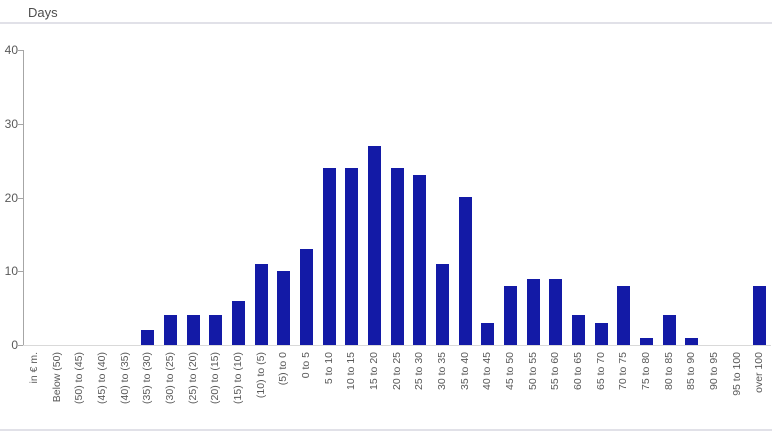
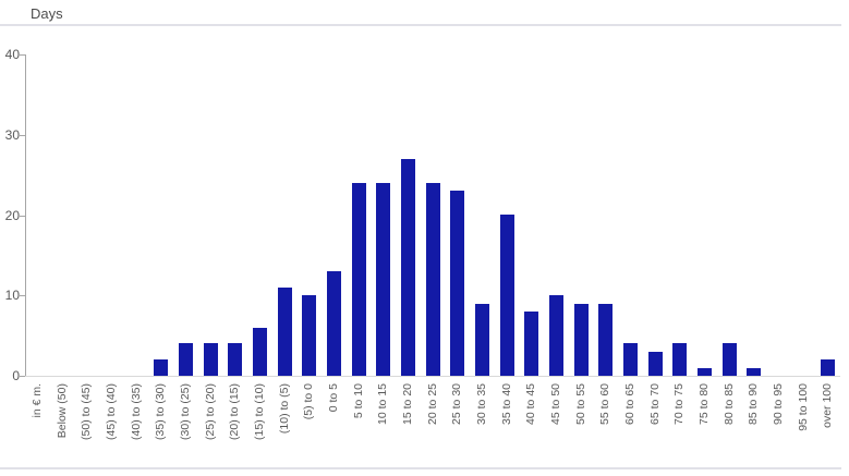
30 to 35: 11 -> 9
40 to 45: 3 -> 8
45 to 50: 8 -> 10
70 to 75: 8 -> 4
over 100: 8 -> 2
